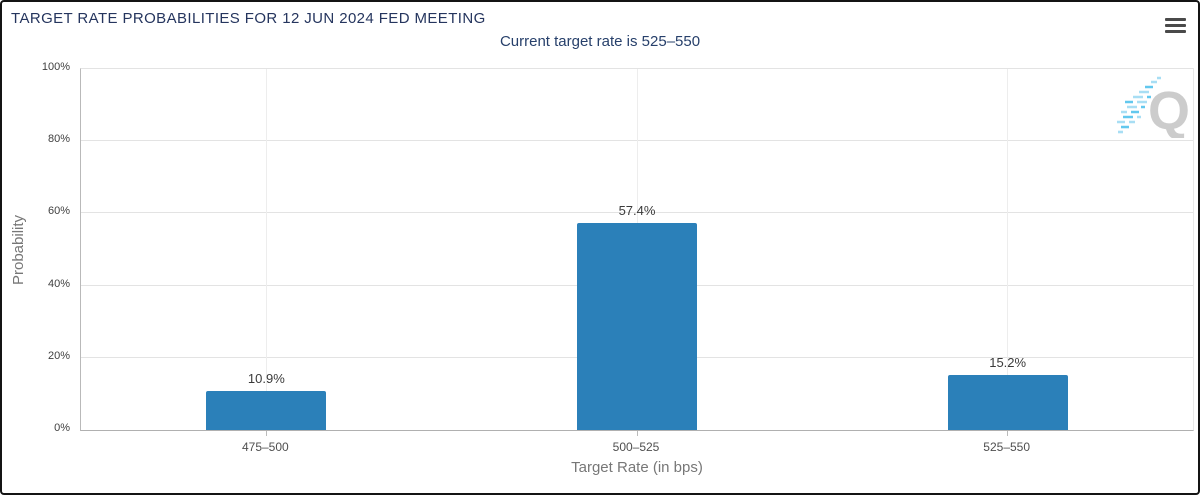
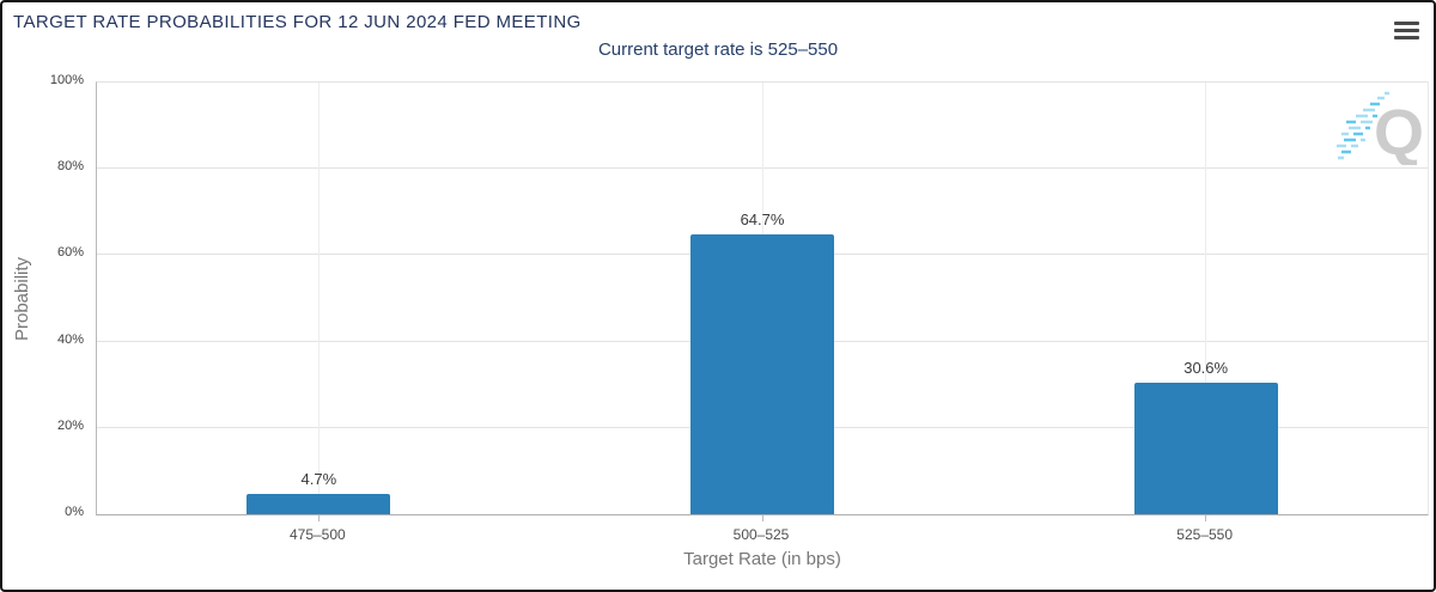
475–500: 10.9% -> 4.7%
500–525: 57.4% -> 64.7%
525–550: 15.2% -> 30.6%
